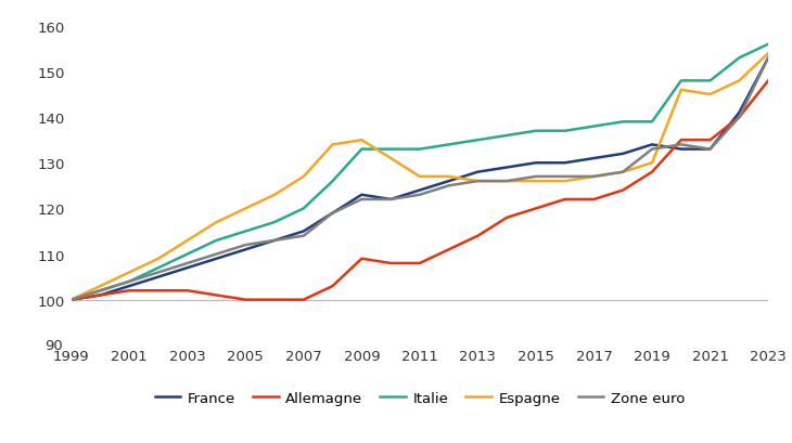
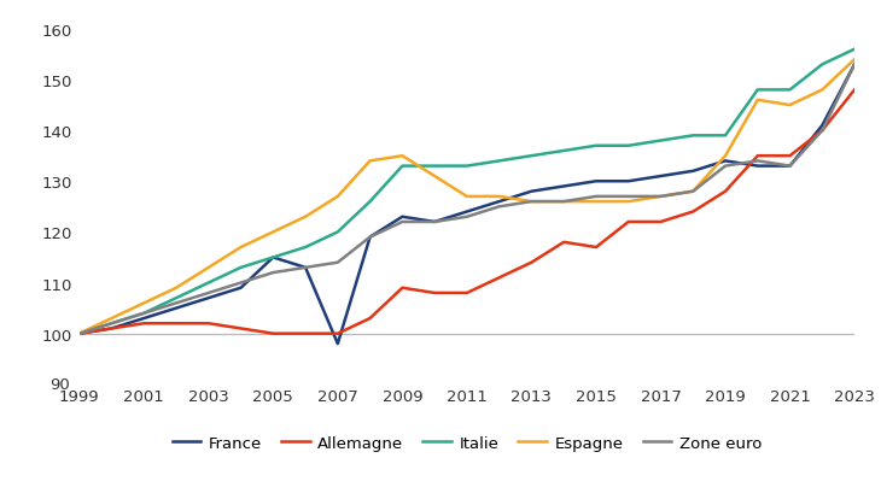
France/2005: 111 -> 115
France/2007: 115 -> 98
Allemagne/2015: 120 -> 117
Espagne/2019: 130 -> 135
